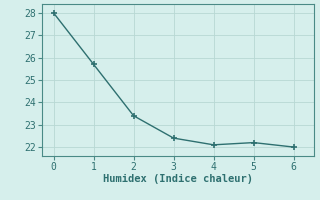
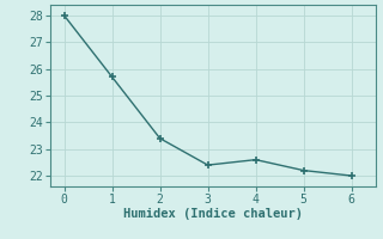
4: 22.1 -> 22.6
